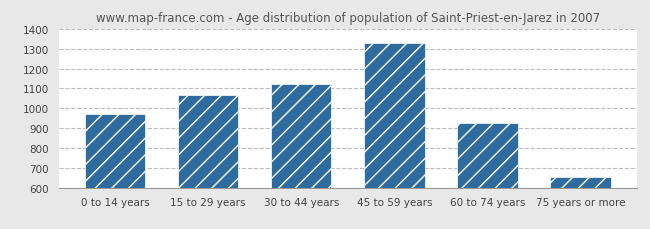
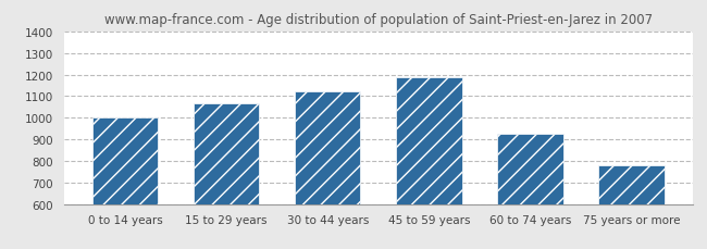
0 to 14 years: 970 -> 1000
45 to 59 years: 1330 -> 1190
75 years or more: 660 -> 780
